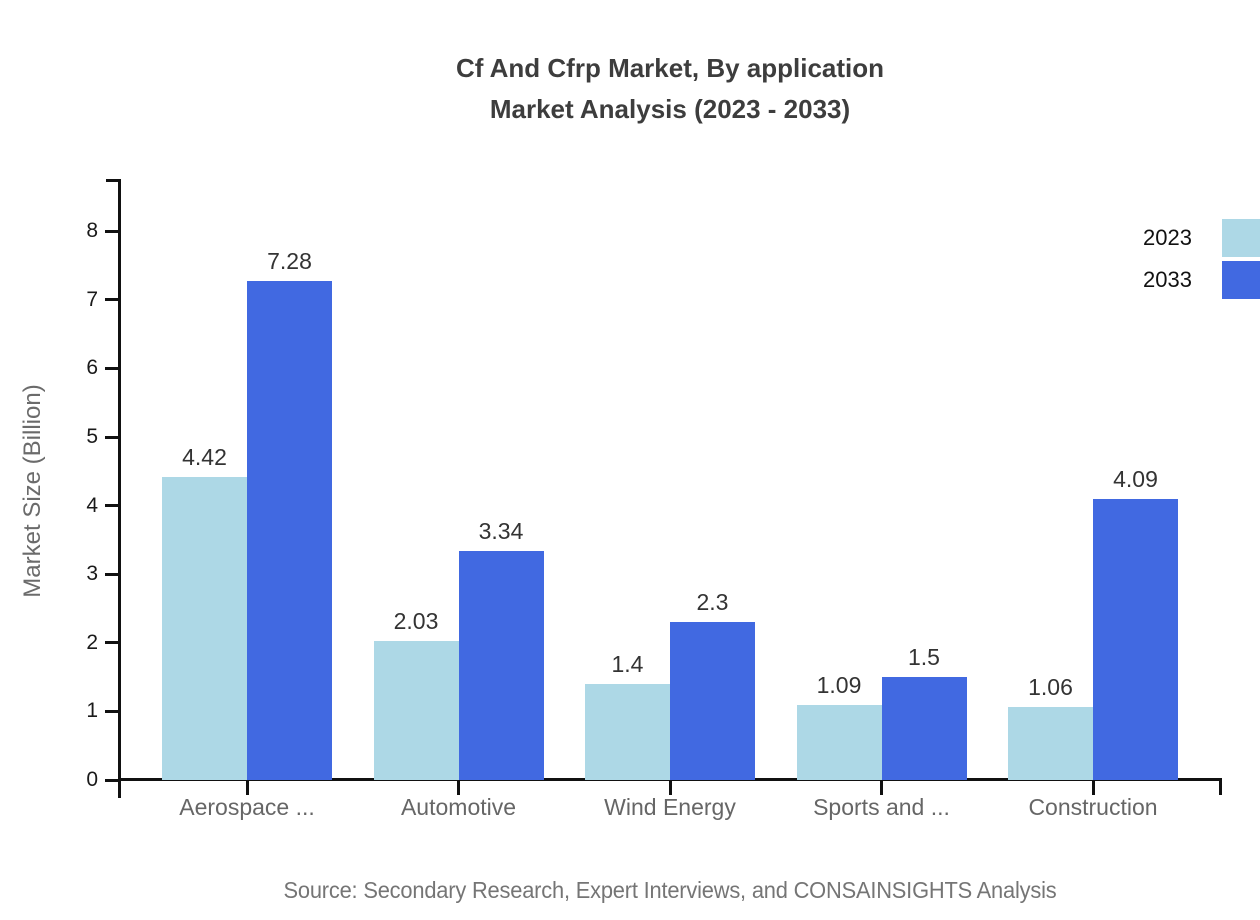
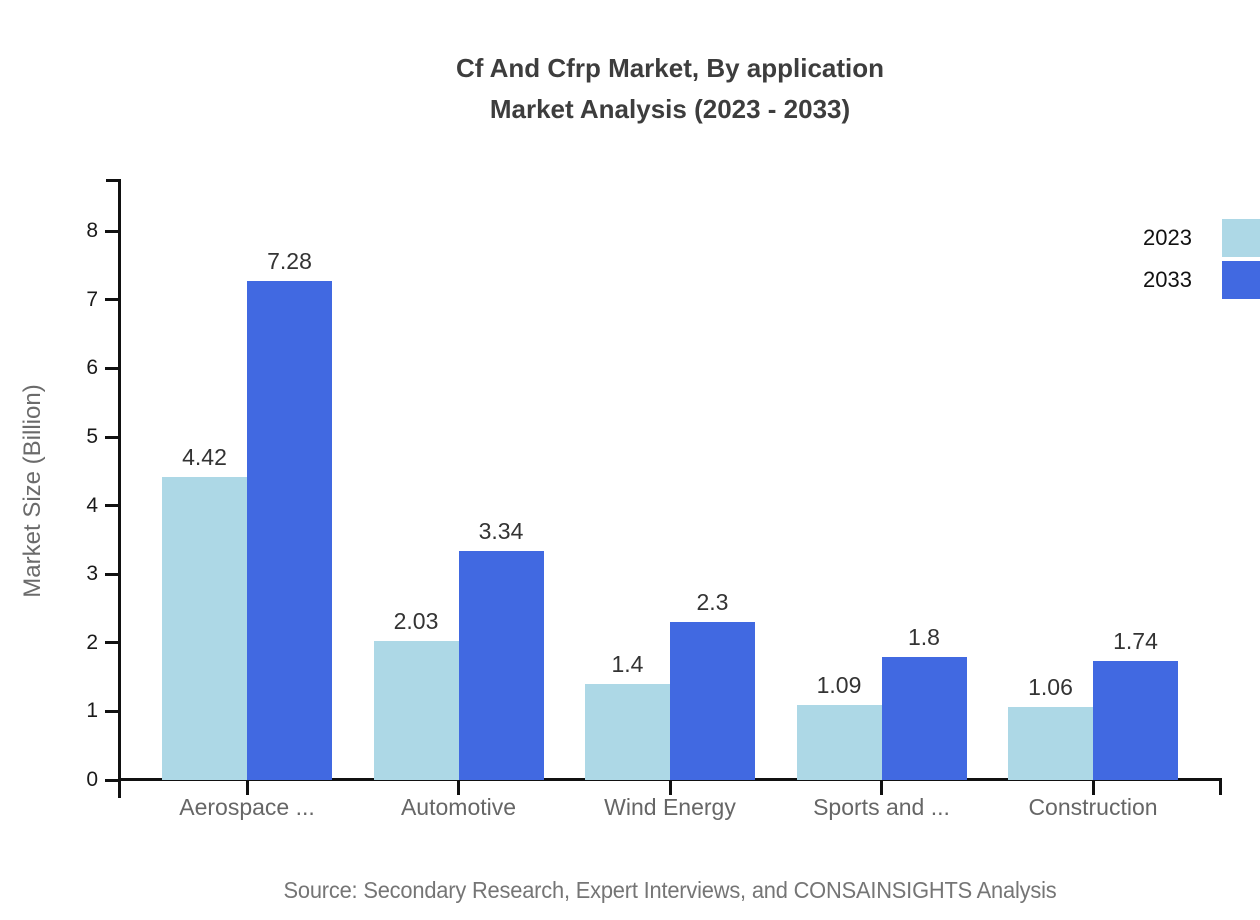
2033/Sports and ...: 1.5 -> 1.8
2033/Construction: 4.09 -> 1.74
